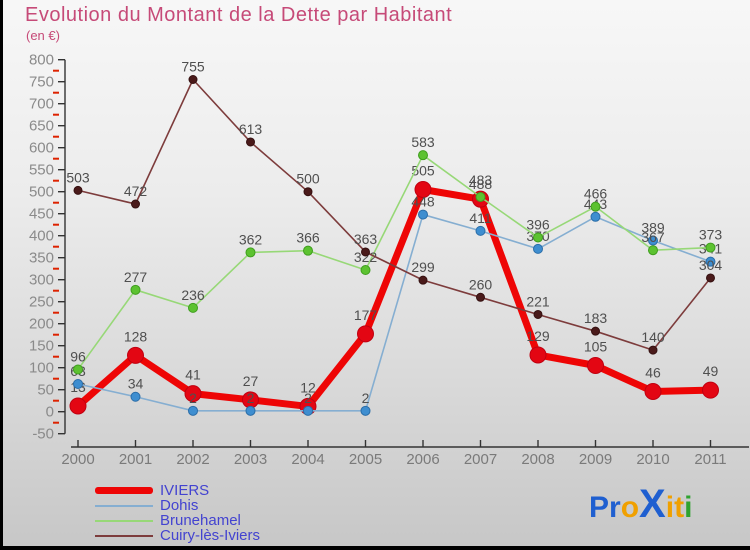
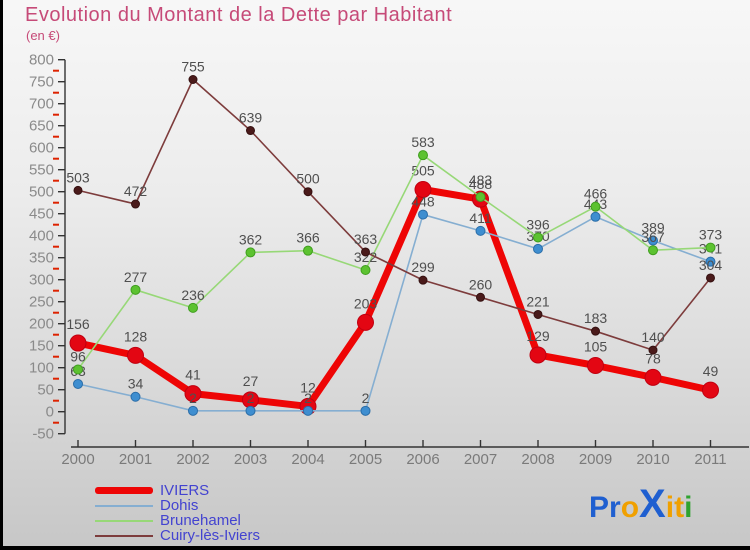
IVIERS/2000: 13 -> 156
Cuiry-lès-Iviers/2003: 613 -> 639
IVIERS/2005: 177 -> 203
IVIERS/2010: 46 -> 78
